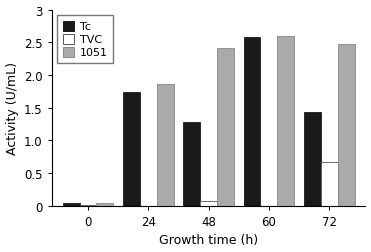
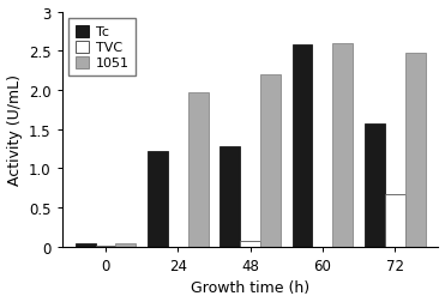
Tc/24: 1.74 -> 1.22
1051/24: 1.86 -> 1.97
1051/48: 2.42 -> 2.20
Tc/72: 1.44 -> 1.57
